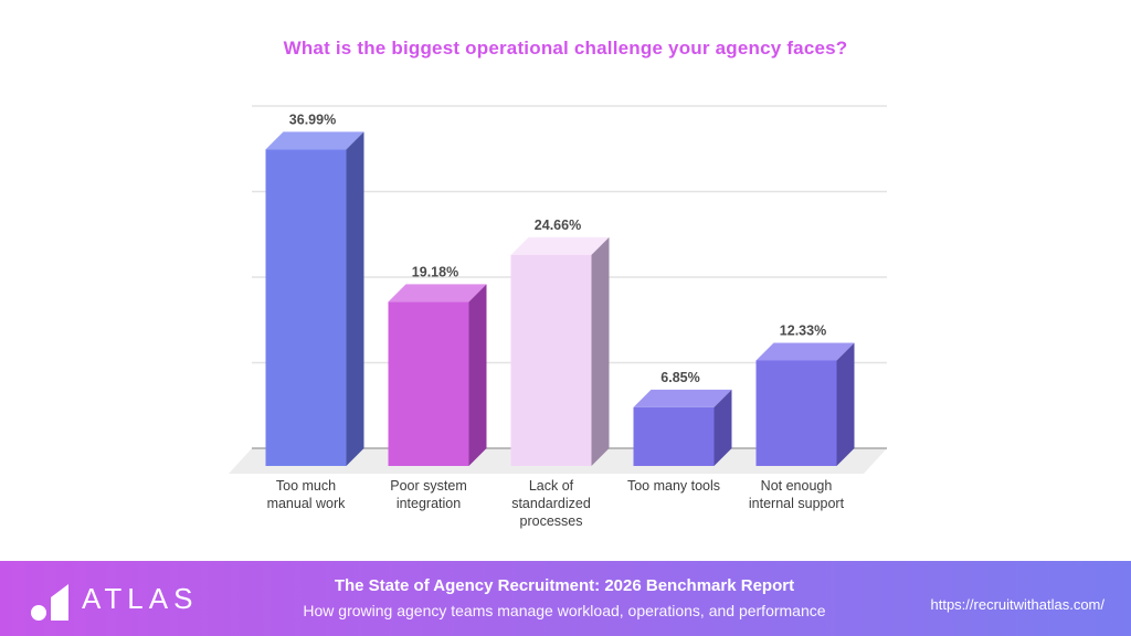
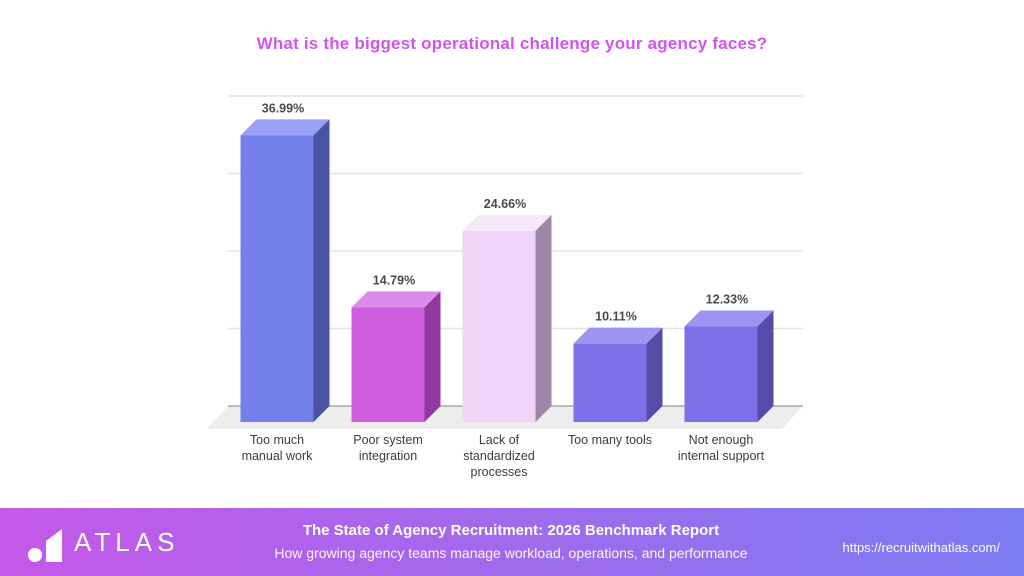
Poor system integration: 19.18% -> 14.79%
Too many tools: 6.85% -> 10.11%
